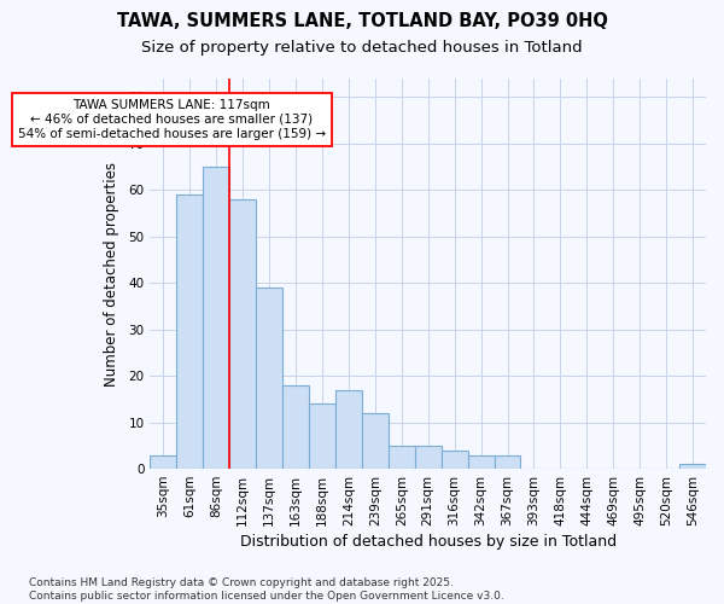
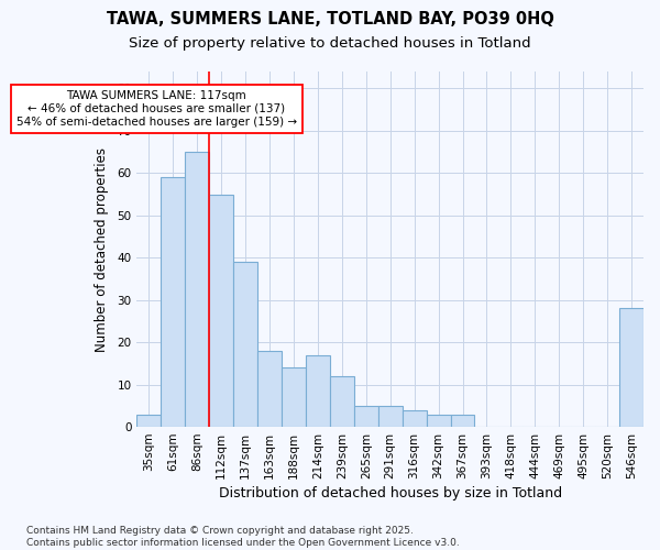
112sqm: 58 -> 55
546sqm: 1 -> 28
